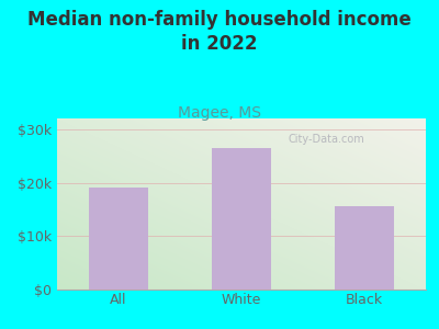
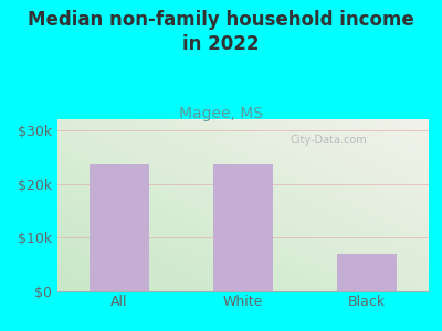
All: $19.0k -> $23.5k
White: $26.5k -> $23.5k
Black: $15.5k -> $7.0k
